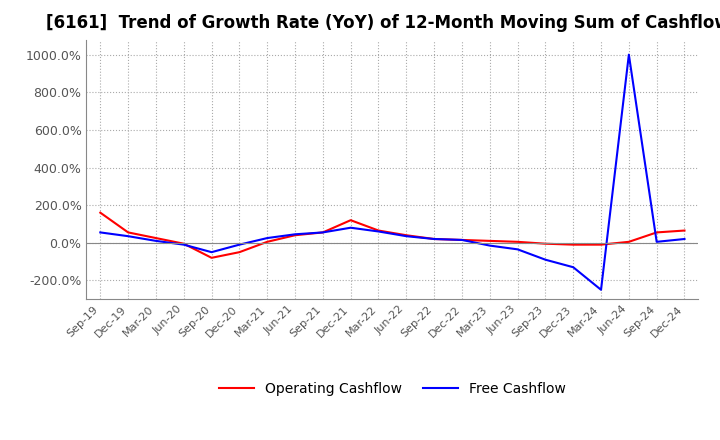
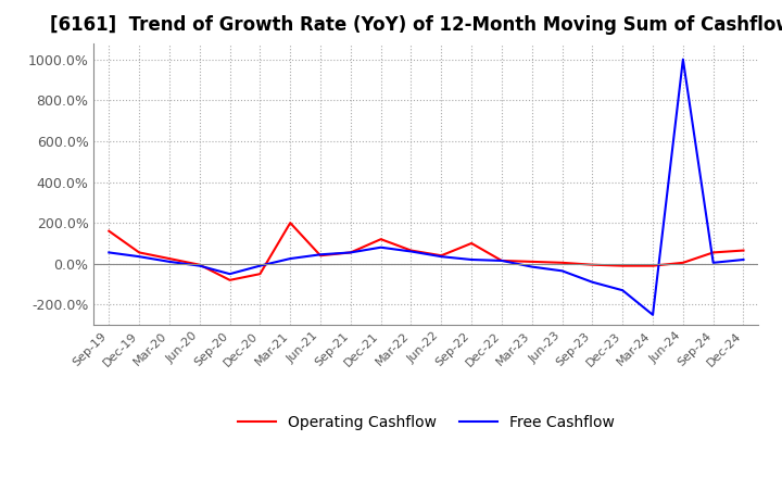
Operating Cashflow/Mar-21: 0% -> 200%
Operating Cashflow/Sep-22: 20% -> 100%
